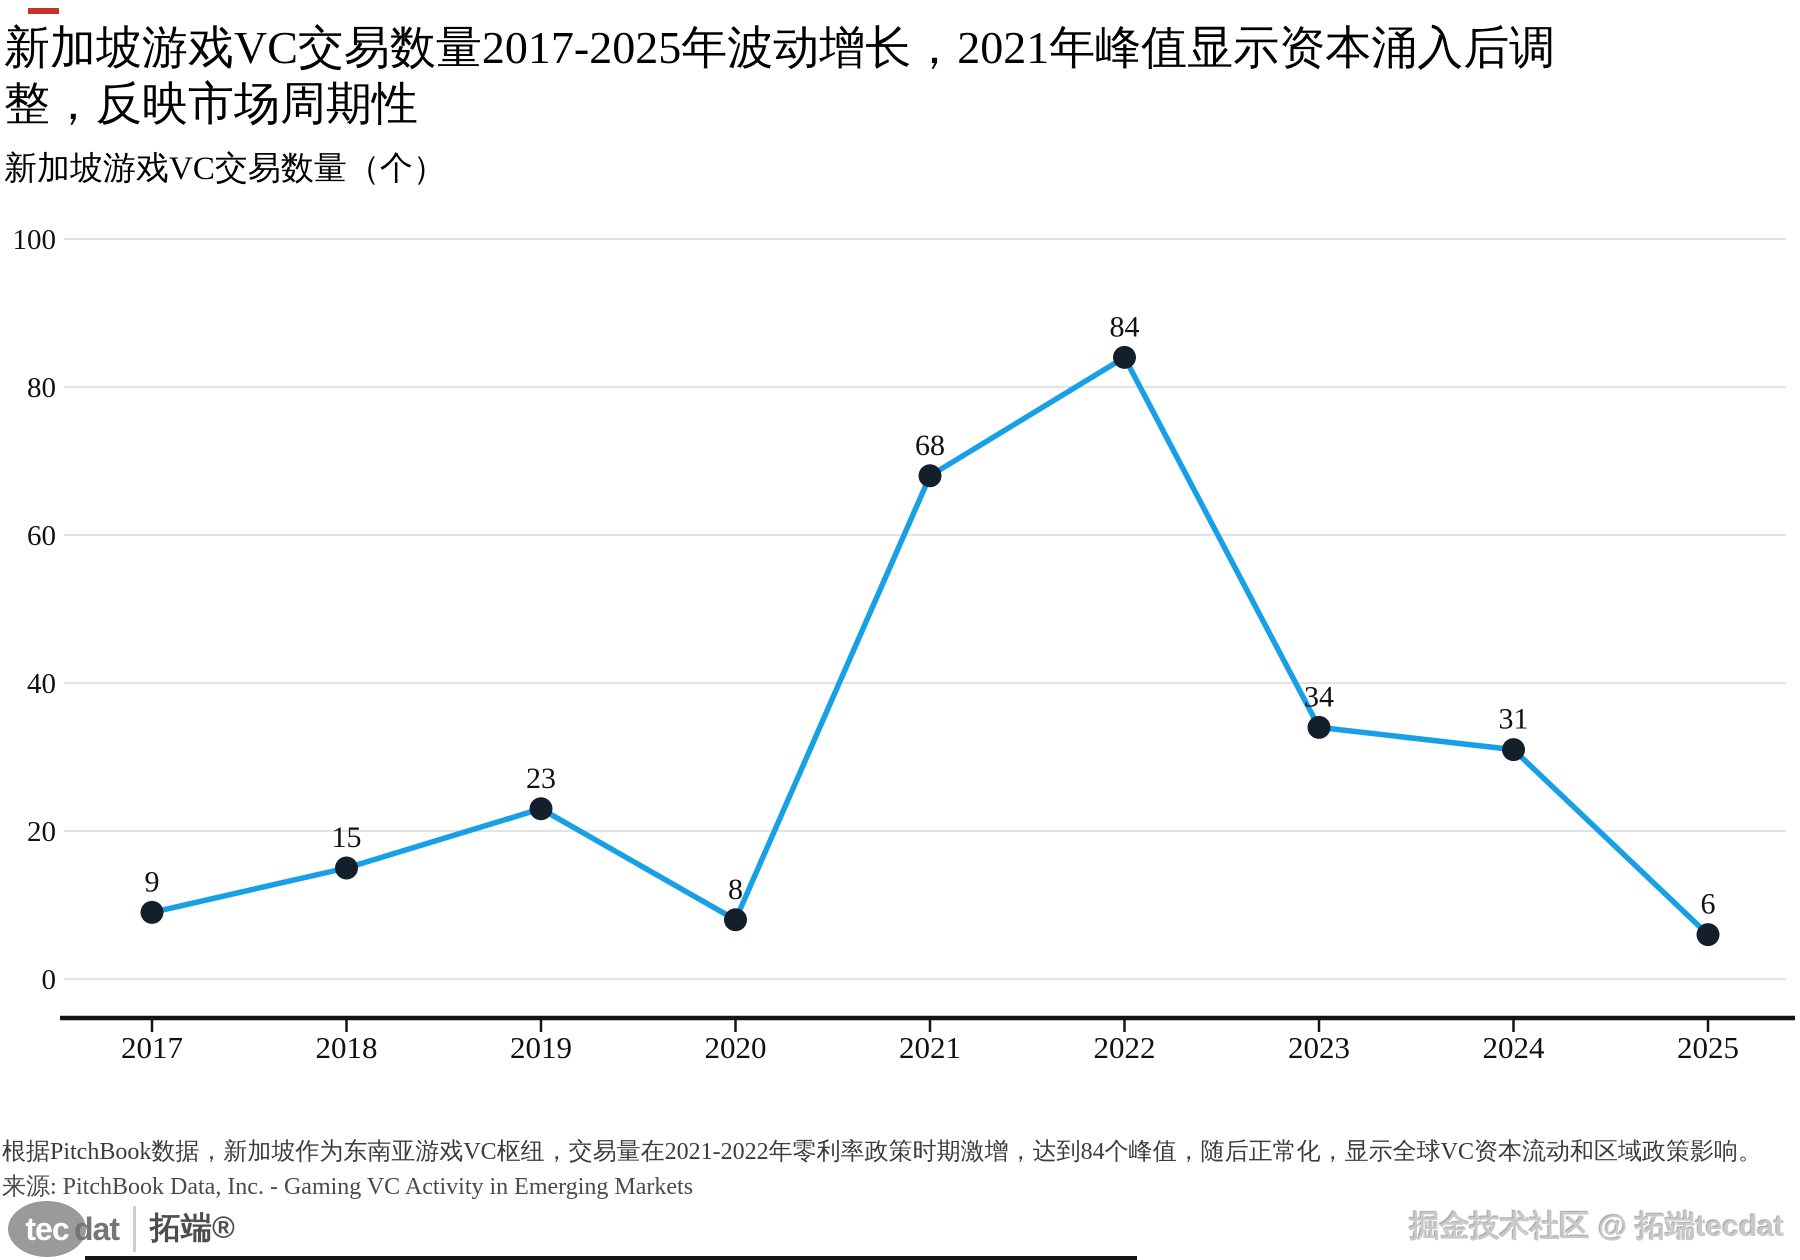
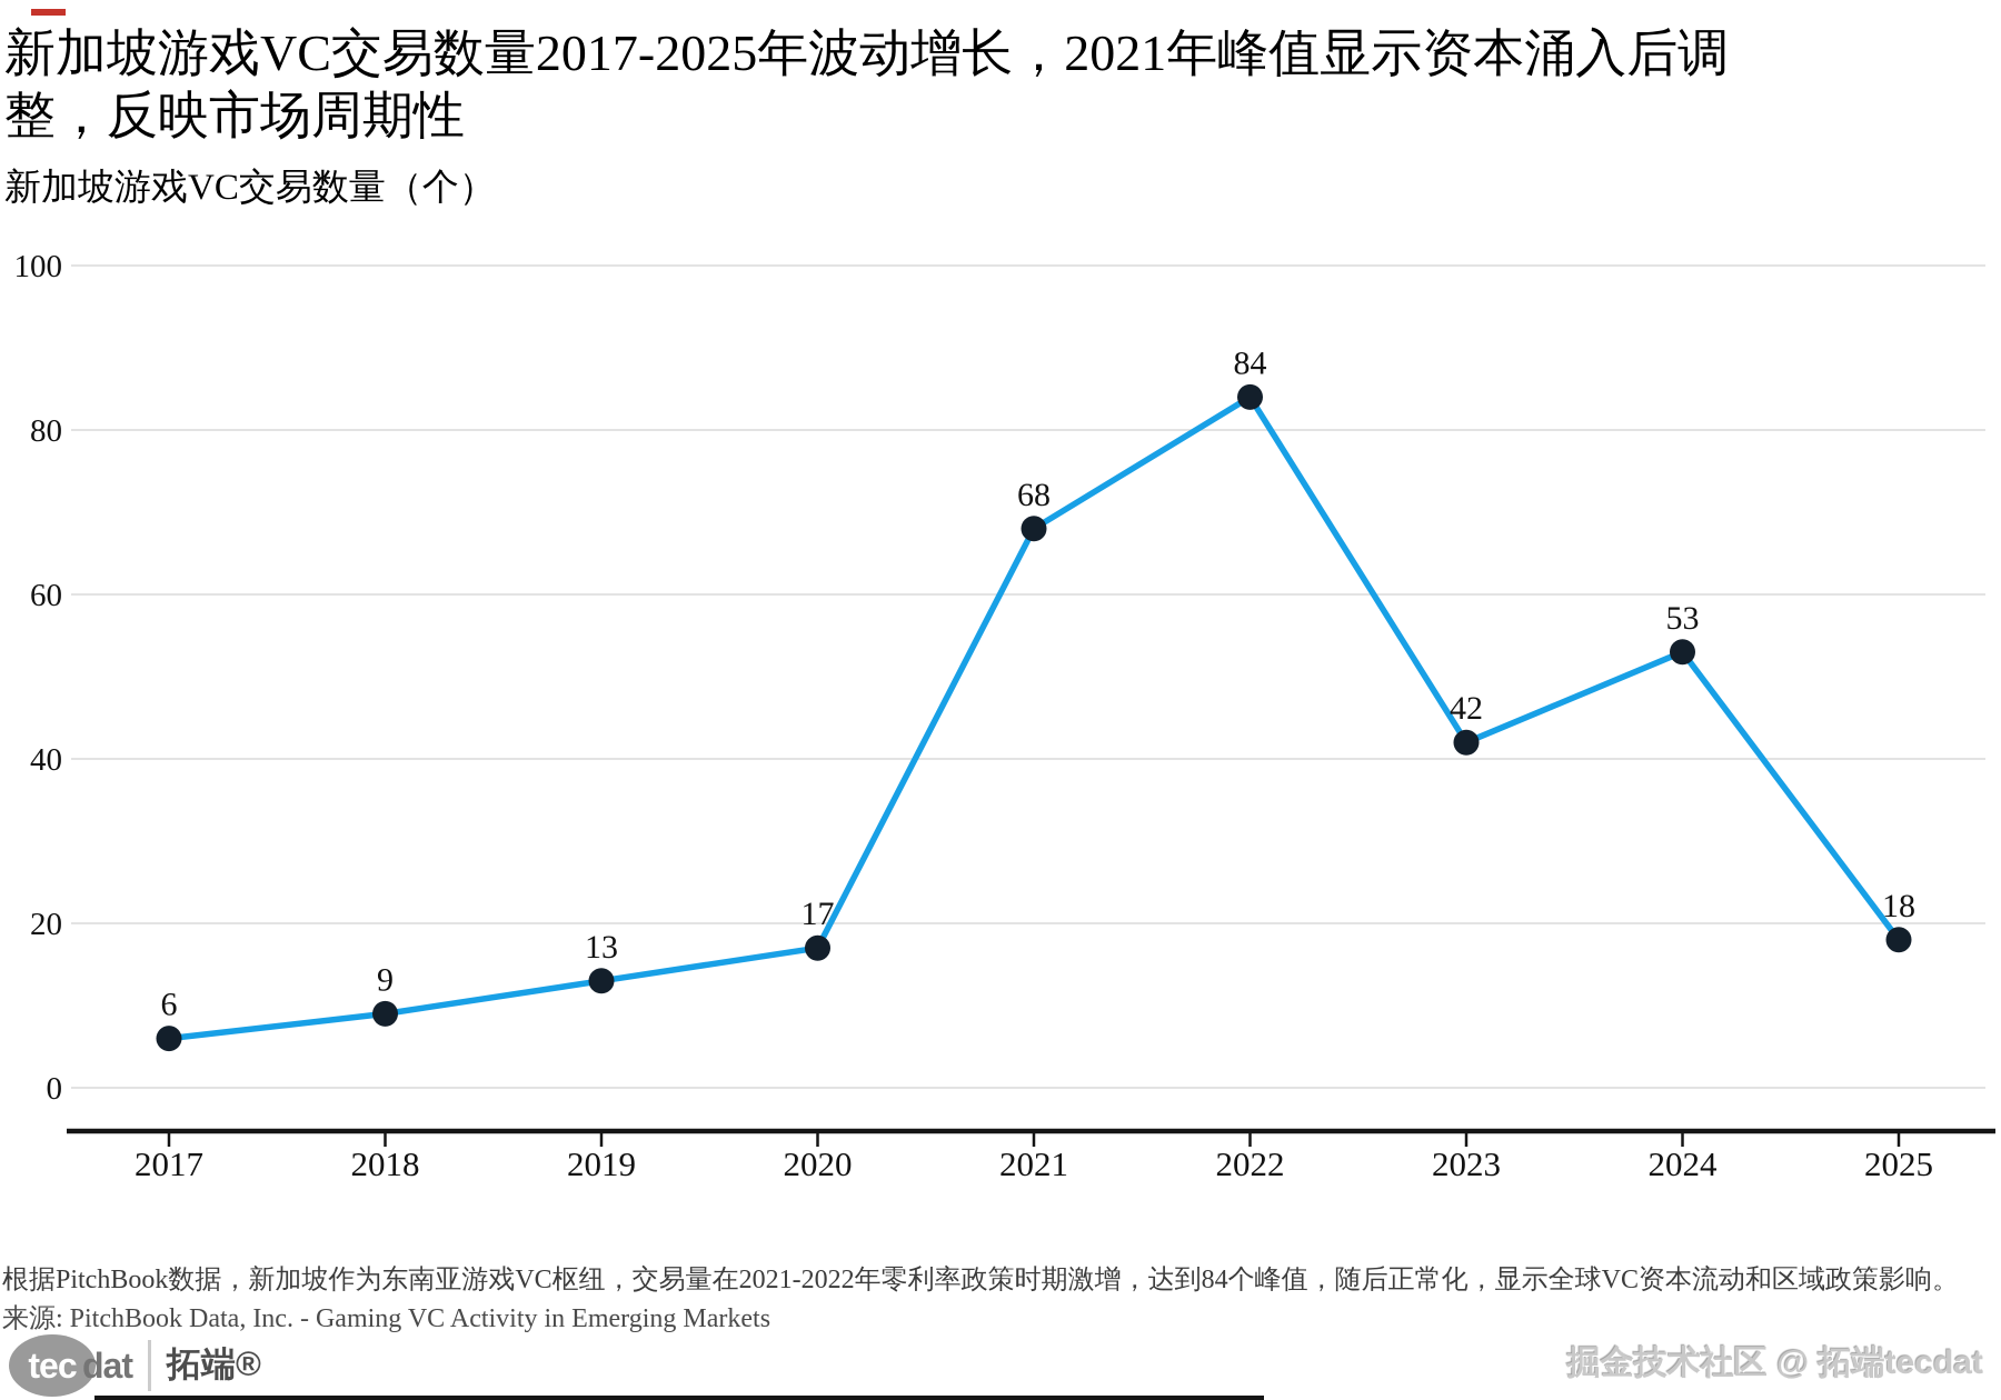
2017: 9 -> 6
2018: 15 -> 9
2019: 23 -> 13
2020: 8 -> 17
2023: 34 -> 42
2024: 31 -> 53
2025: 6 -> 18
